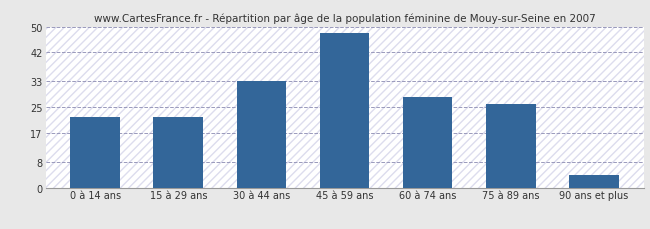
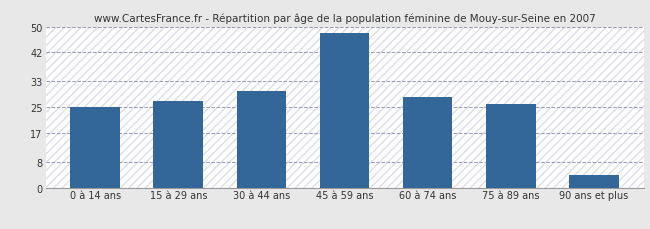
0 à 14 ans: 22 -> 25
15 à 29 ans: 22 -> 27
30 à 44 ans: 33 -> 30
